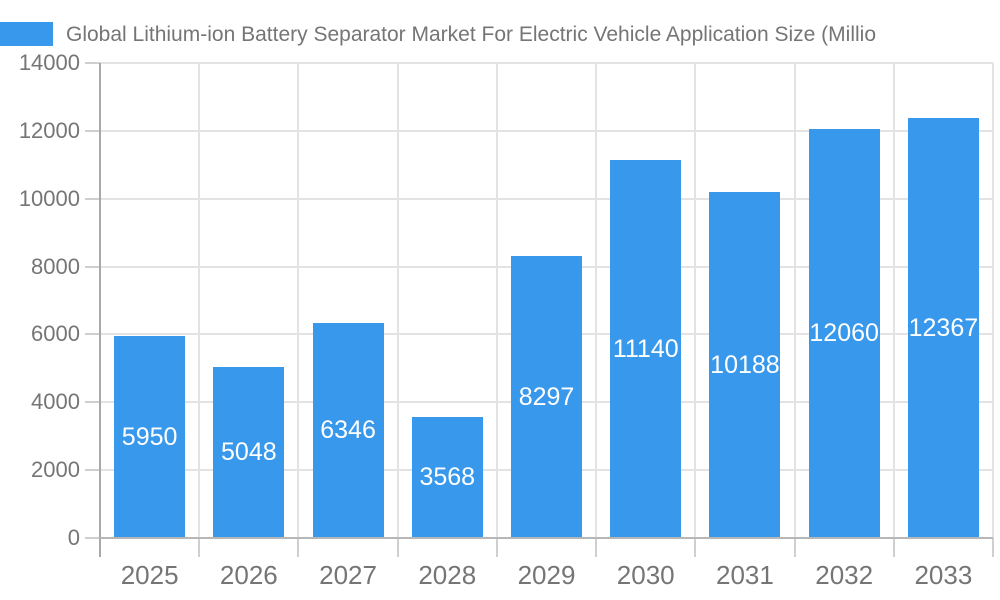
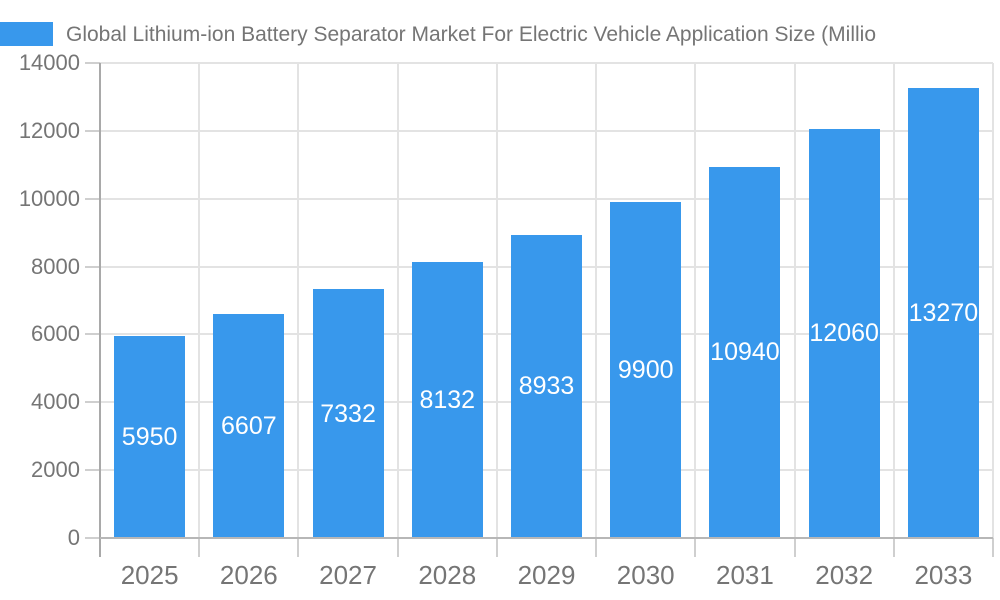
2026: 5048 -> 6607
2027: 6346 -> 7332
2028: 3568 -> 8132
2029: 8297 -> 8933
2030: 11140 -> 9900
2031: 10188 -> 10940
2033: 12367 -> 13270
